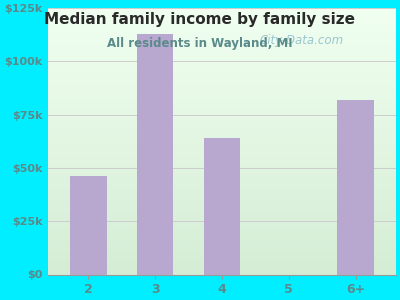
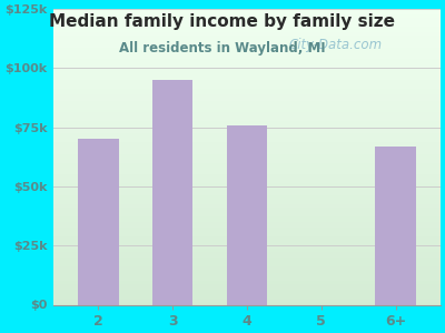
2: $46k -> $70k
3: $113k -> $95k
4: $64k -> $76k
6+: $82k -> $67k
